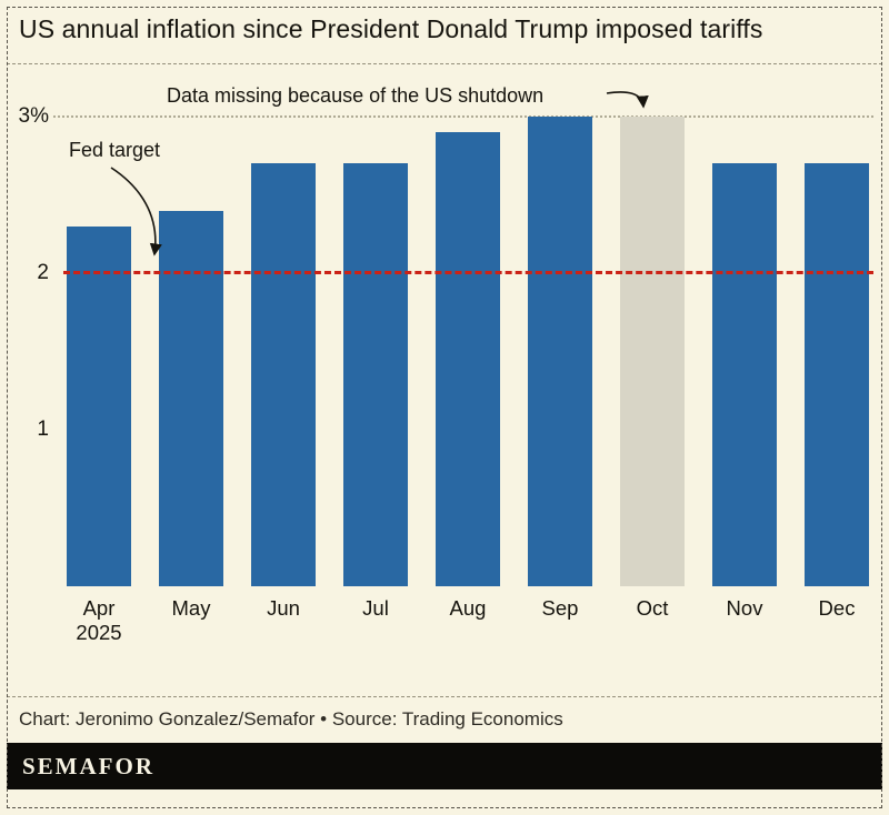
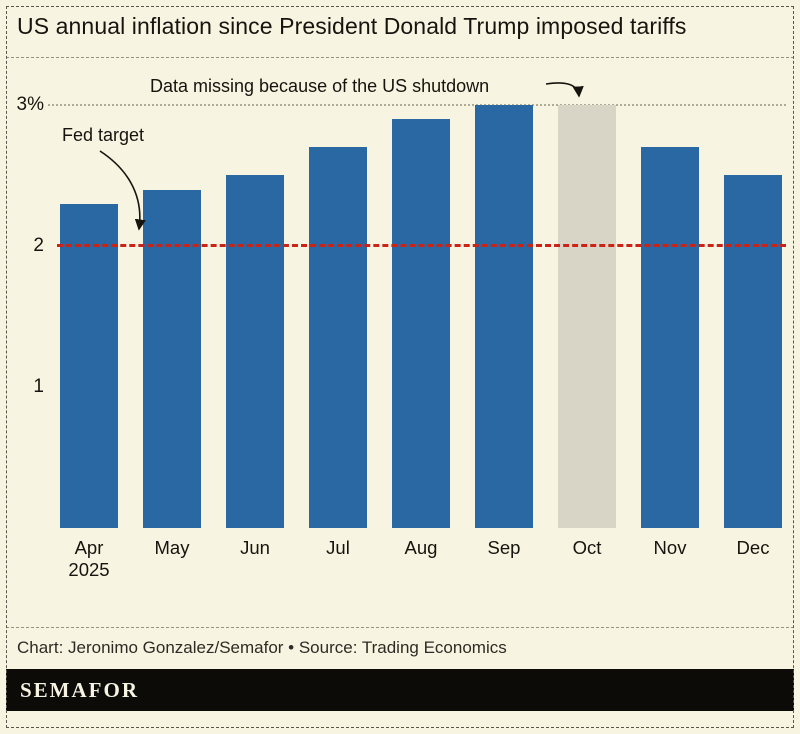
Jun: 2.7% -> 2.5%
Dec: 2.7% -> 2.5%
